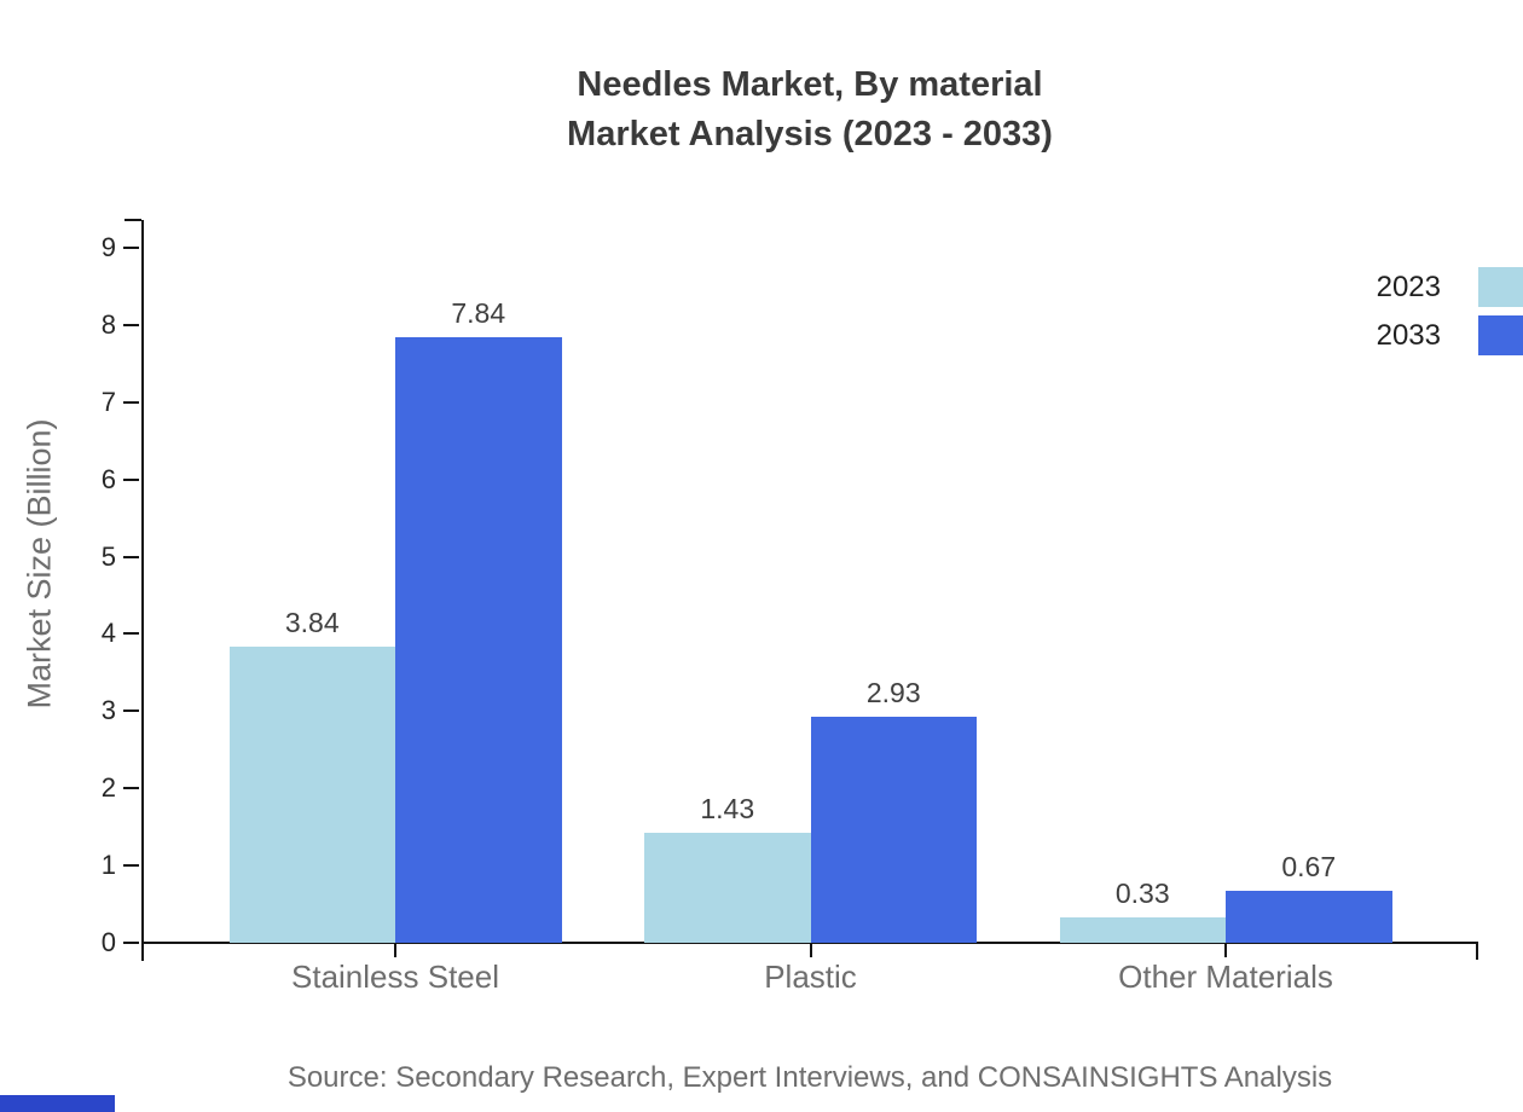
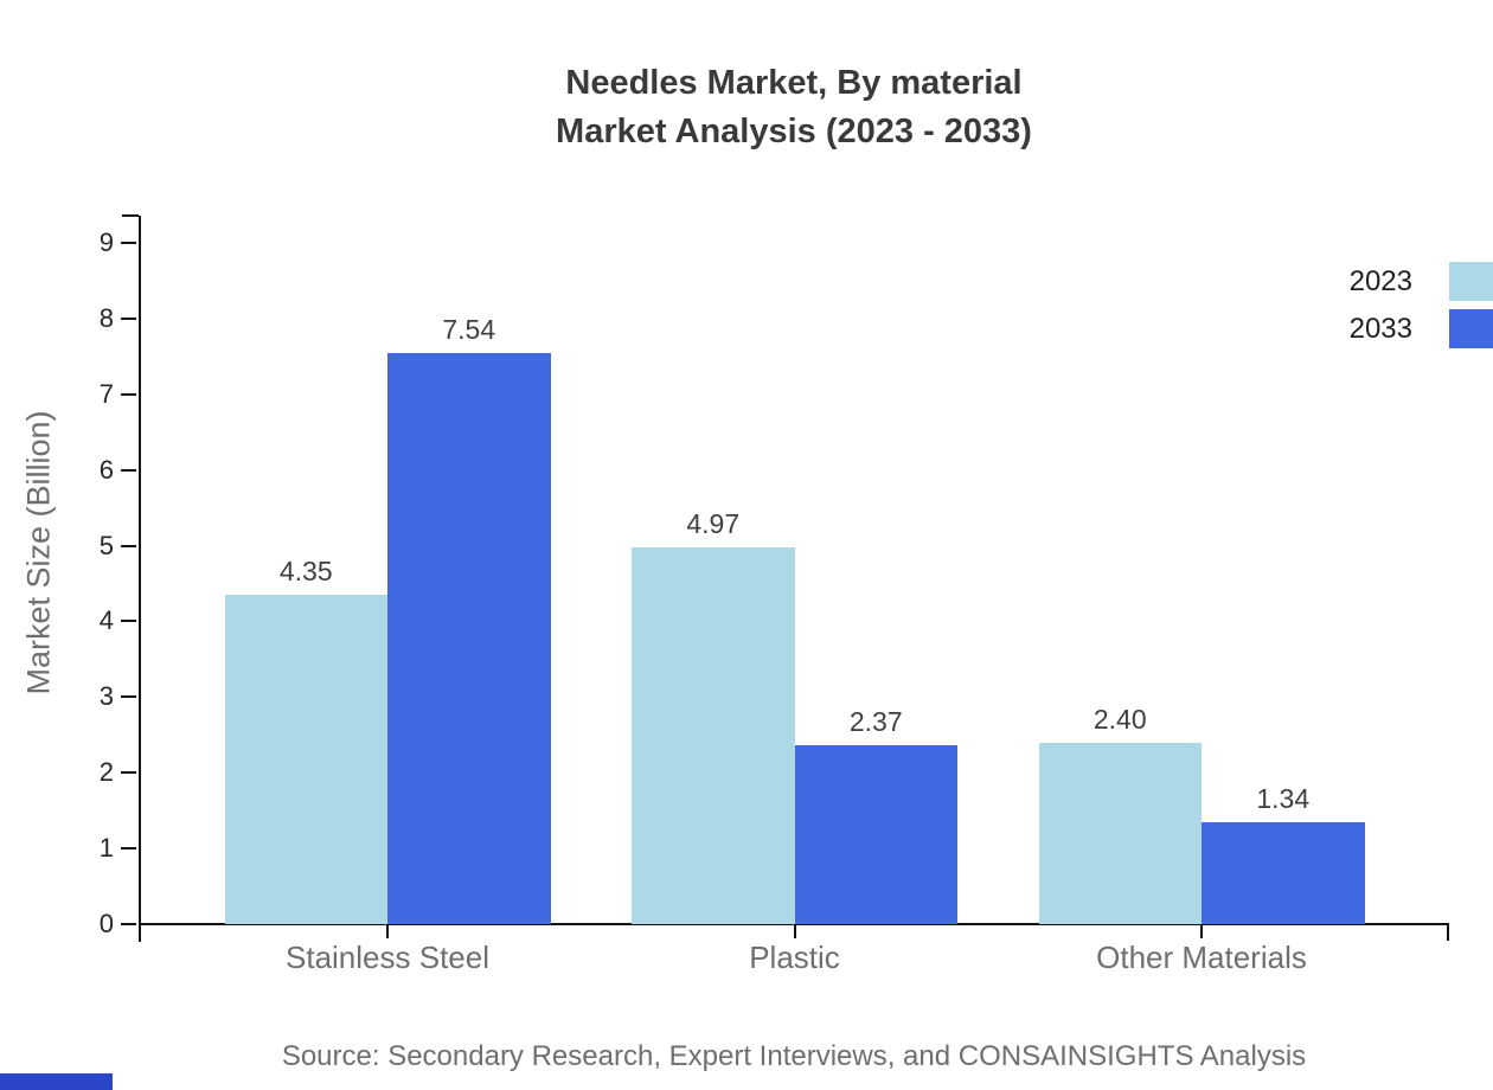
2023/Stainless Steel: 3.84 -> 4.35
2033/Stainless Steel: 7.84 -> 7.54
2023/Plastic: 1.43 -> 4.97
2033/Plastic: 2.93 -> 2.37
2023/Other Materials: 0.33 -> 2.40
2033/Other Materials: 0.67 -> 1.34
